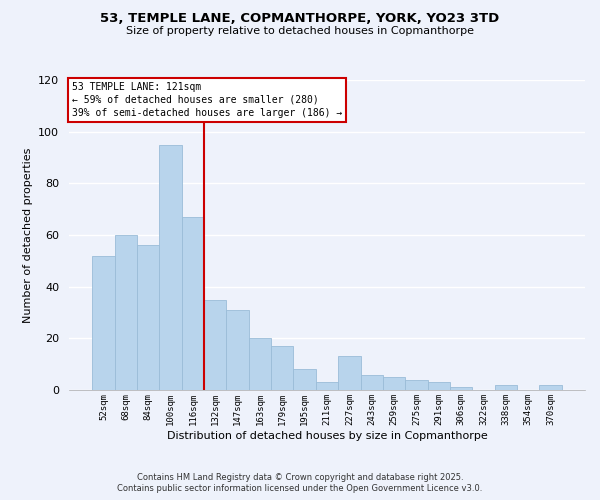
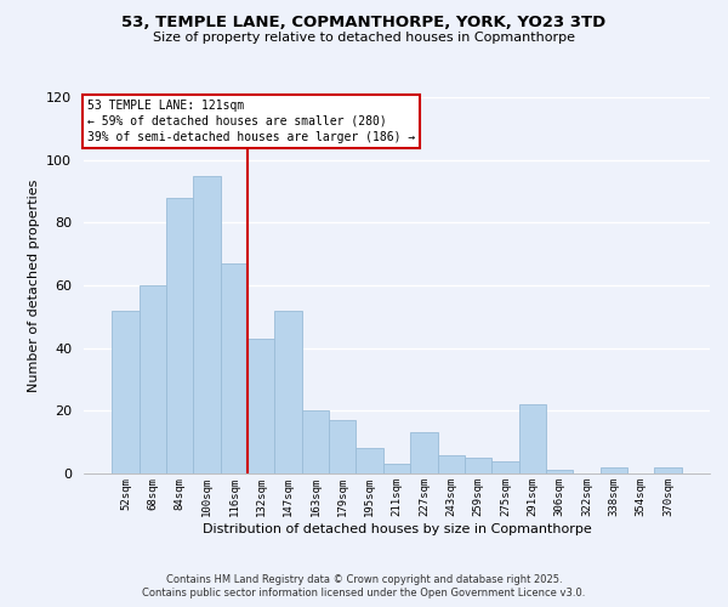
84sqm: 56 -> 88
132sqm: 35 -> 43
147sqm: 31 -> 52
291sqm: 3 -> 22
